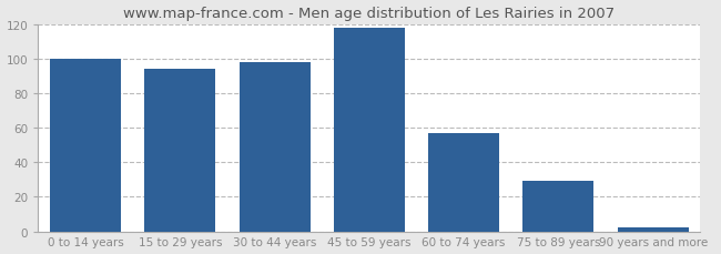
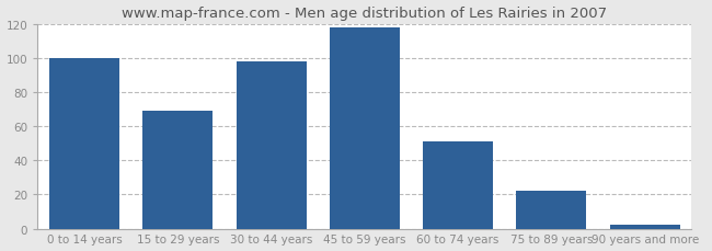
15 to 29 years: 94 -> 69
60 to 74 years: 57 -> 51
75 to 89 years: 29 -> 22
